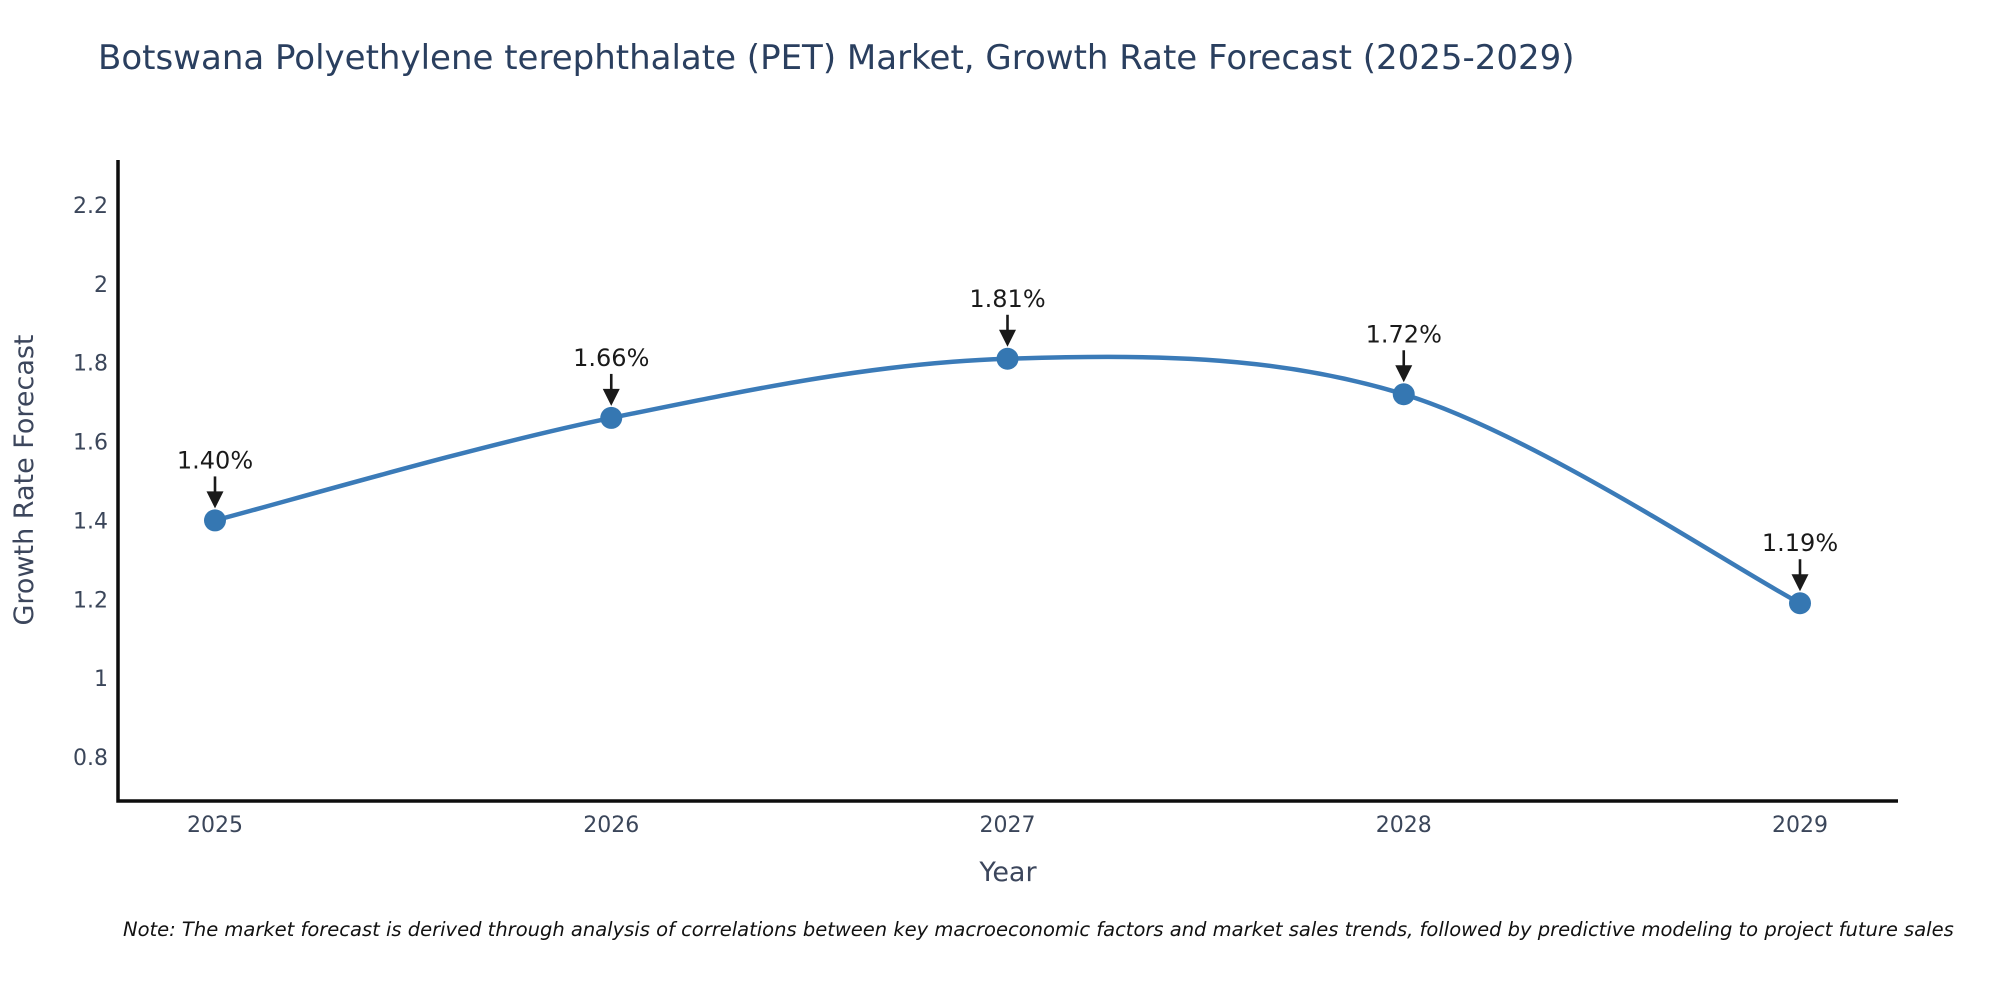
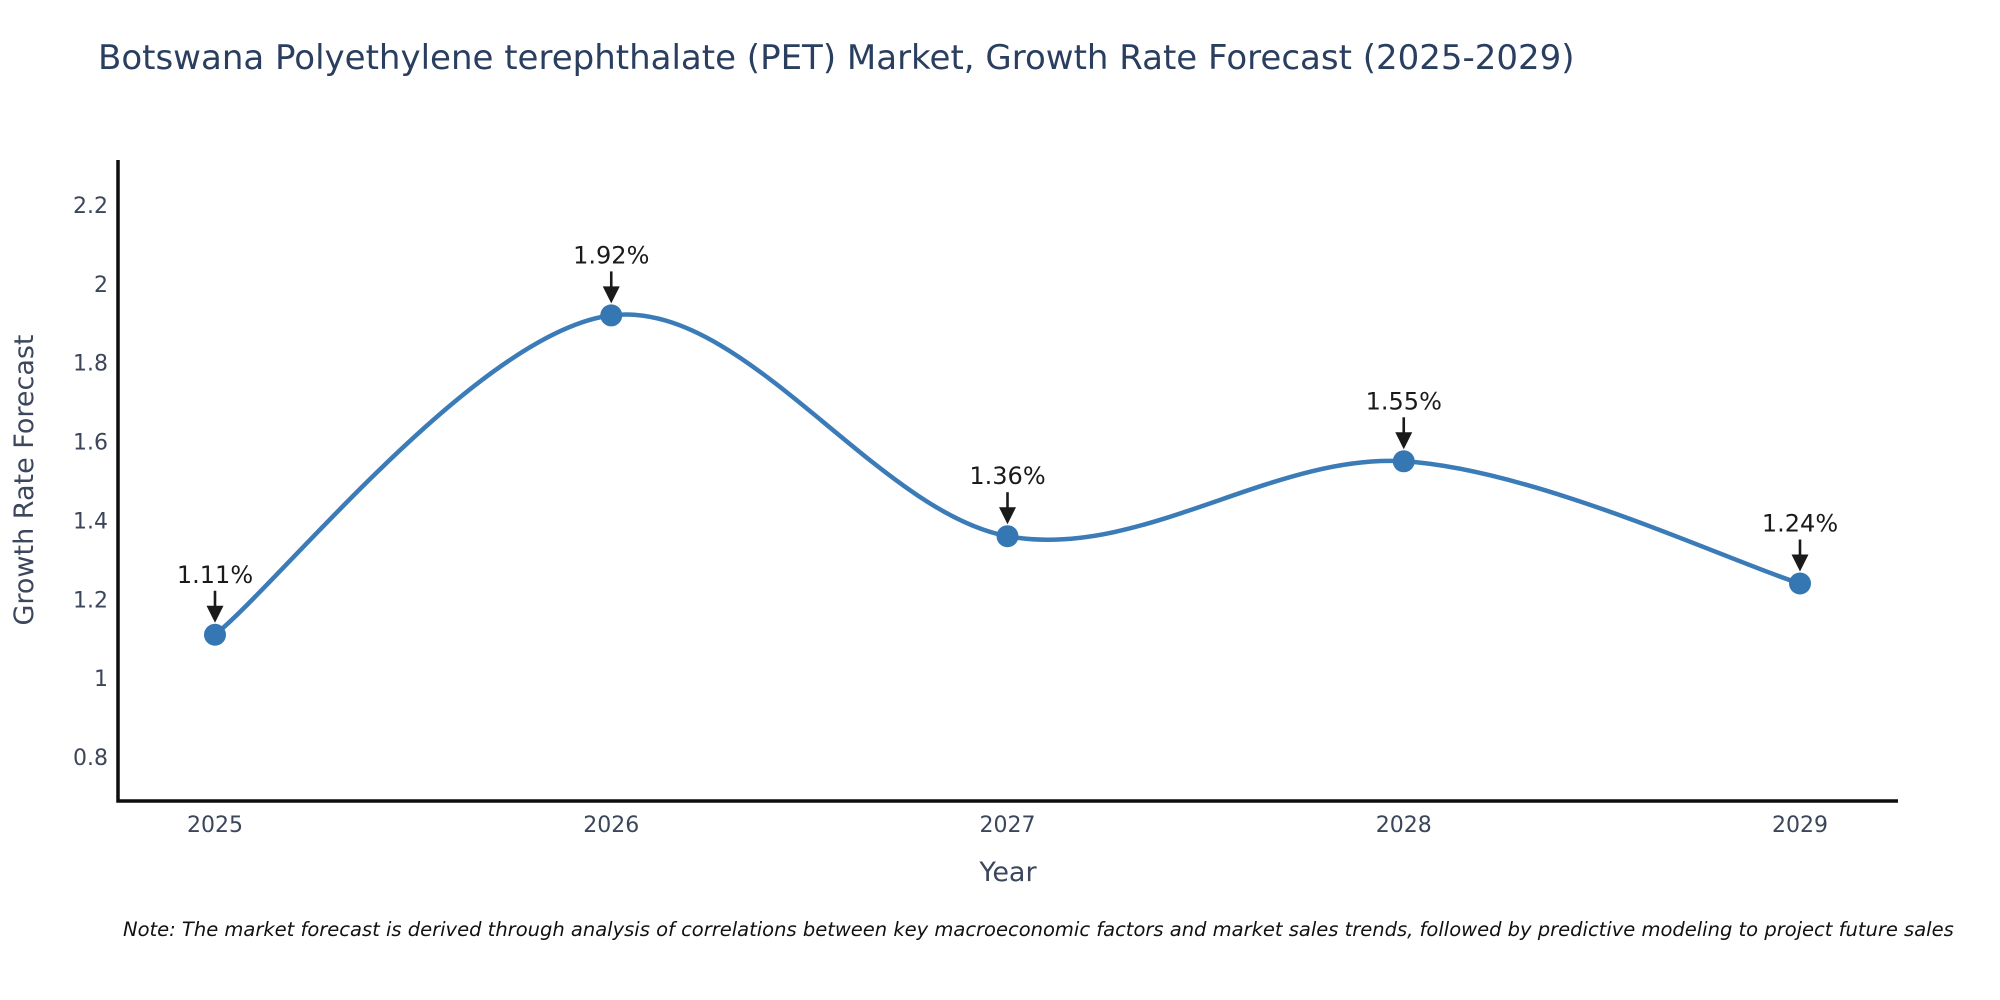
2025: 1.40% -> 1.11%
2026: 1.66% -> 1.92%
2027: 1.81% -> 1.36%
2028: 1.72% -> 1.55%
2029: 1.19% -> 1.24%
